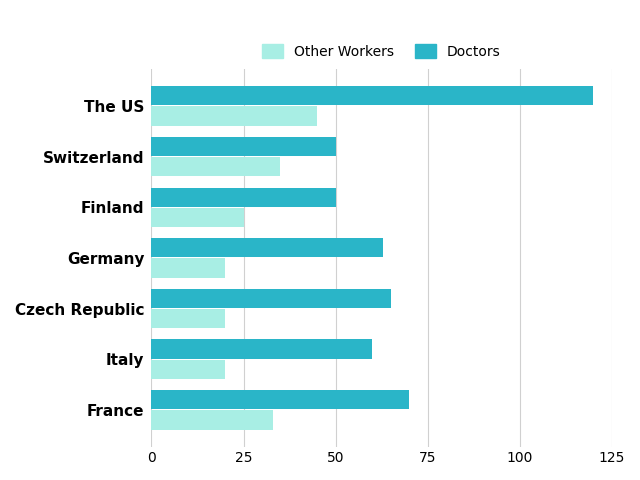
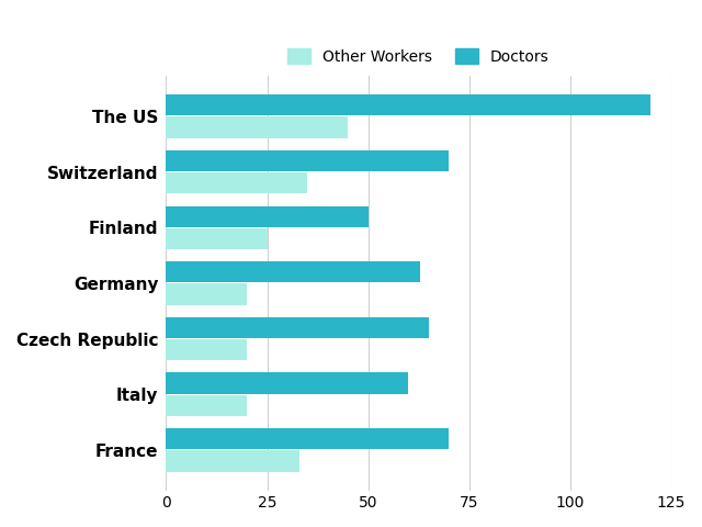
Doctors/Switzerland: 50 -> 70
